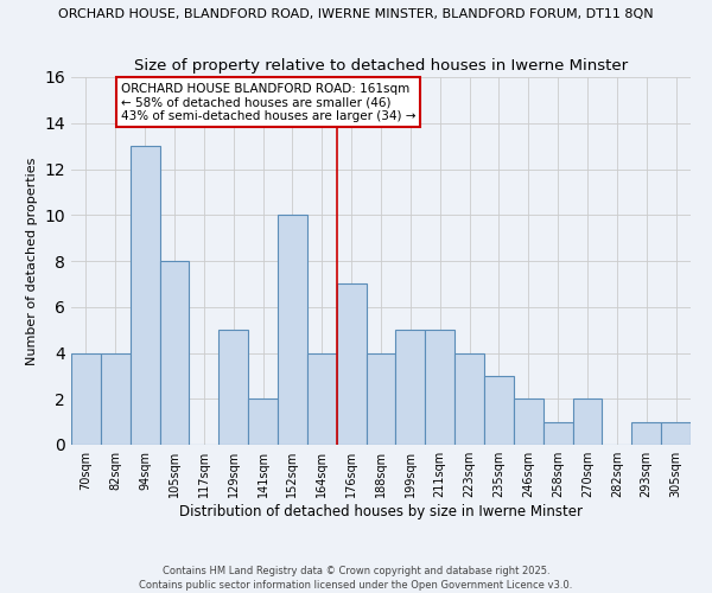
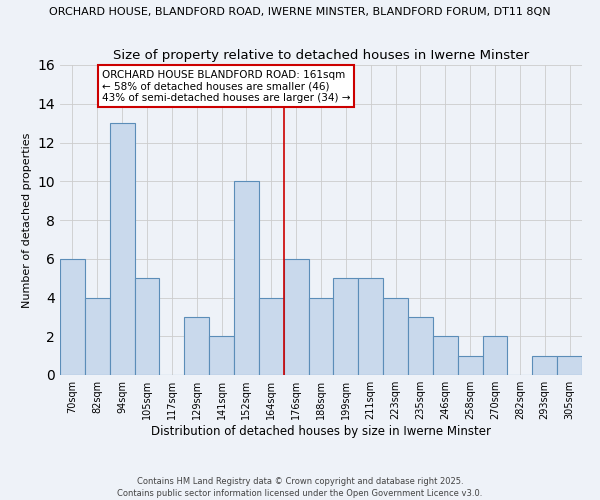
70sqm: 4 -> 6
105sqm: 8 -> 5
129sqm: 5 -> 3
176sqm: 7 -> 6
